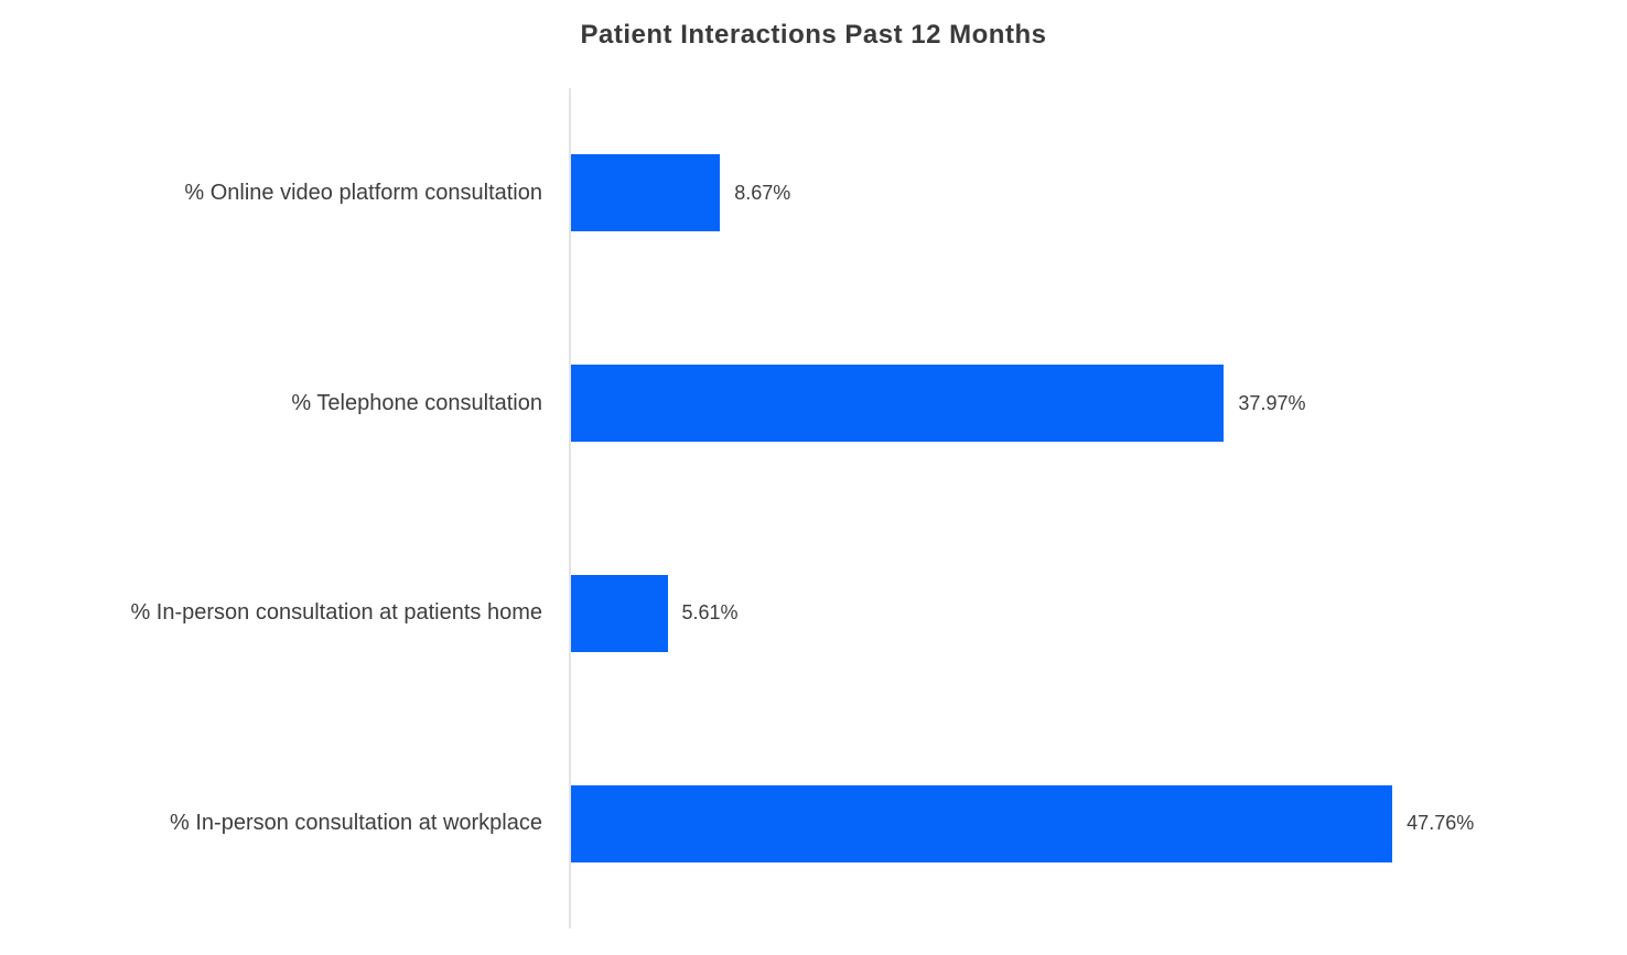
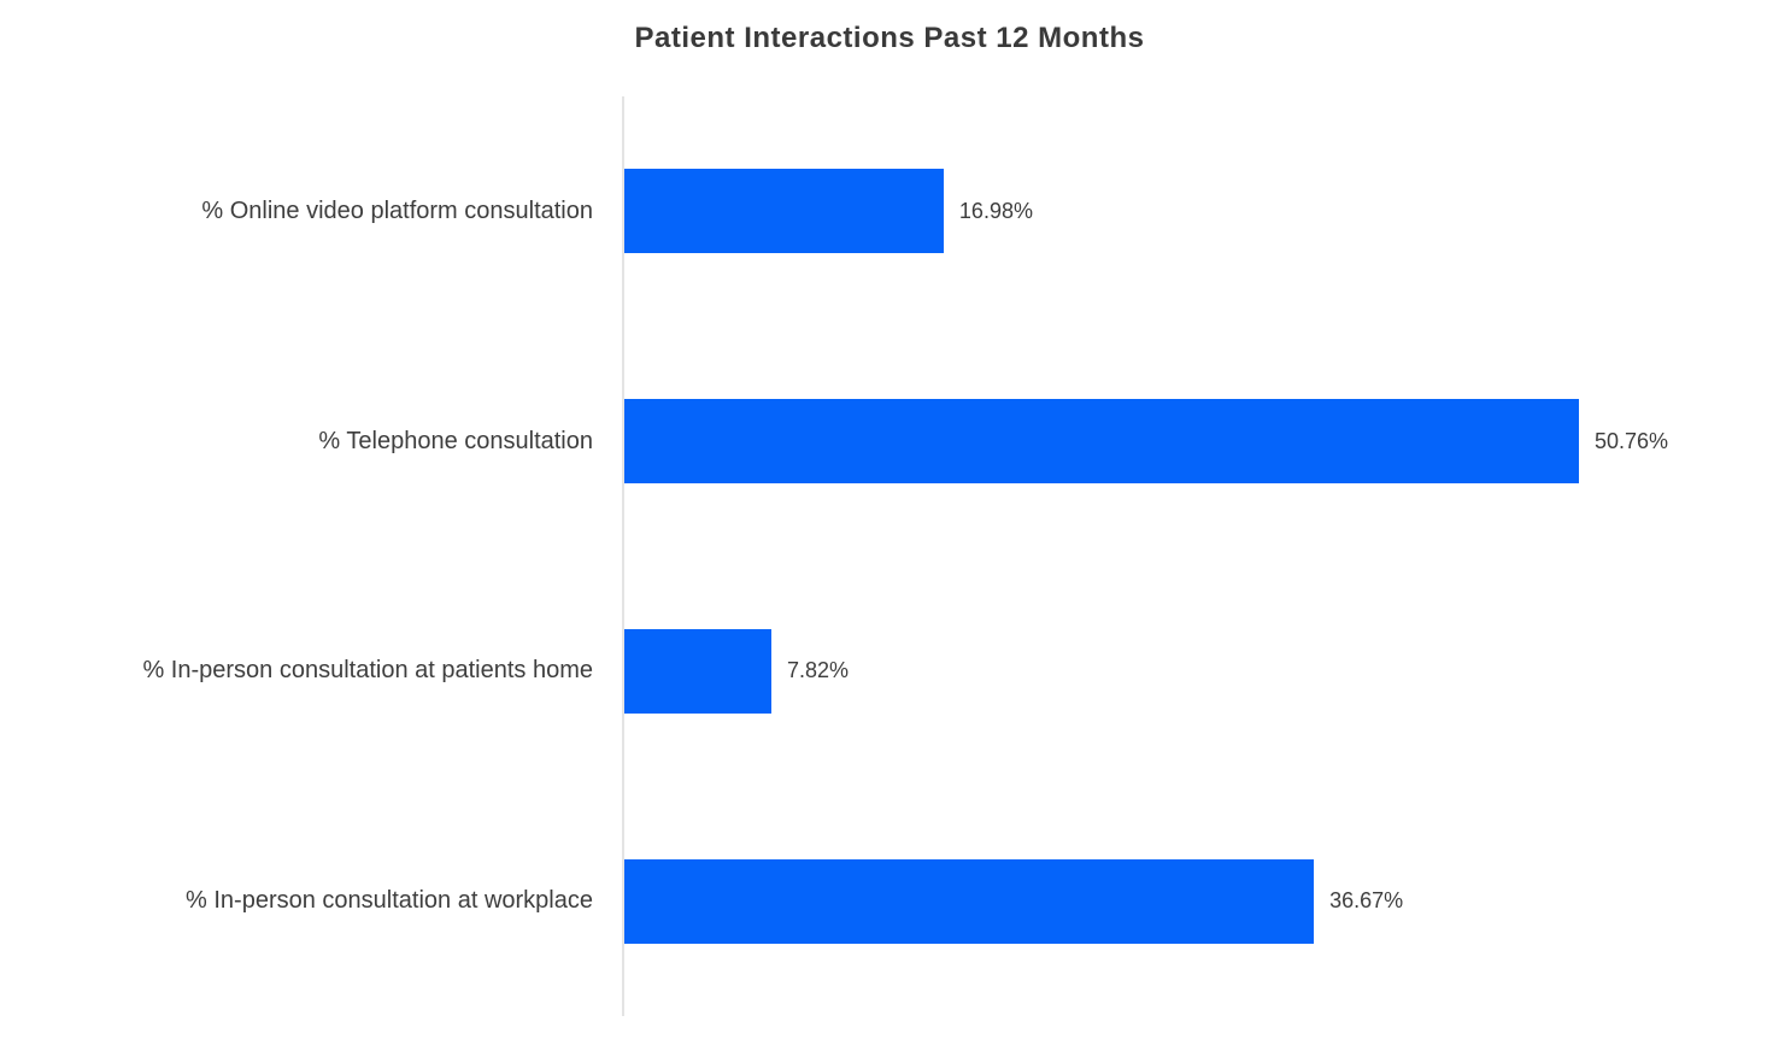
% Online video platform consultation: 8.67% -> 16.98%
% Telephone consultation: 37.97% -> 50.76%
% In-person consultation at patients home: 5.61% -> 7.82%
% In-person consultation at workplace: 47.76% -> 36.67%
